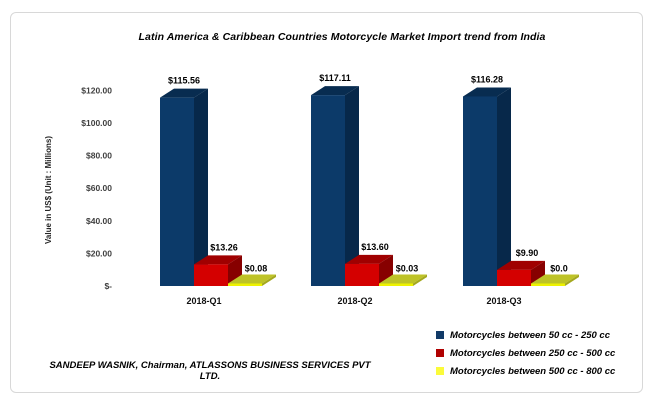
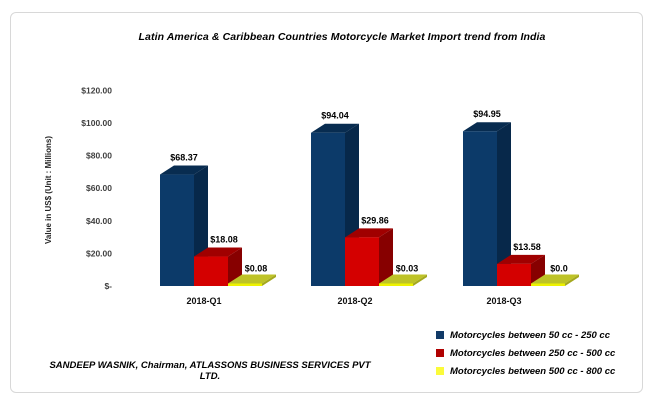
Motorcycles between 50 cc - 250 cc/2018-Q1: $115.56 -> $68.37
Motorcycles between 250 cc - 500 cc/2018-Q1: $13.26 -> $18.08
Motorcycles between 50 cc - 250 cc/2018-Q2: $117.11 -> $94.04
Motorcycles between 250 cc - 500 cc/2018-Q2: $13.60 -> $29.86
Motorcycles between 50 cc - 250 cc/2018-Q3: $116.28 -> $94.95
Motorcycles between 250 cc - 500 cc/2018-Q3: $9.90 -> $13.58
